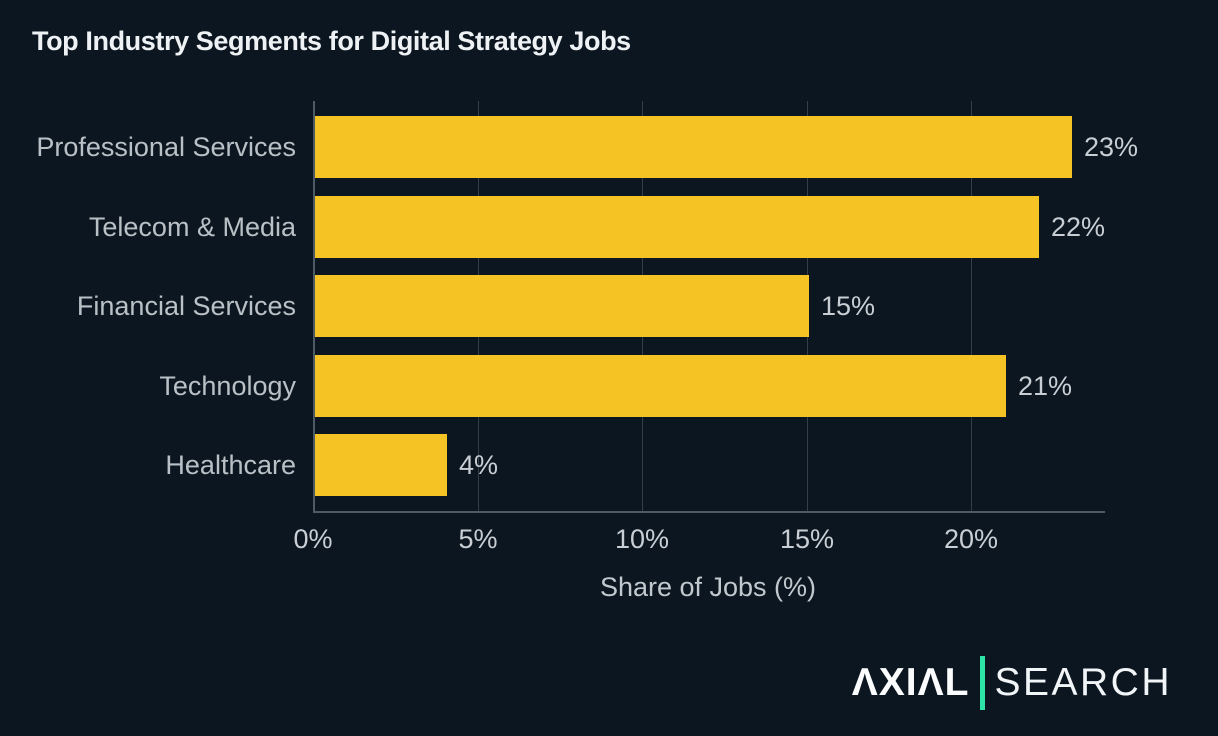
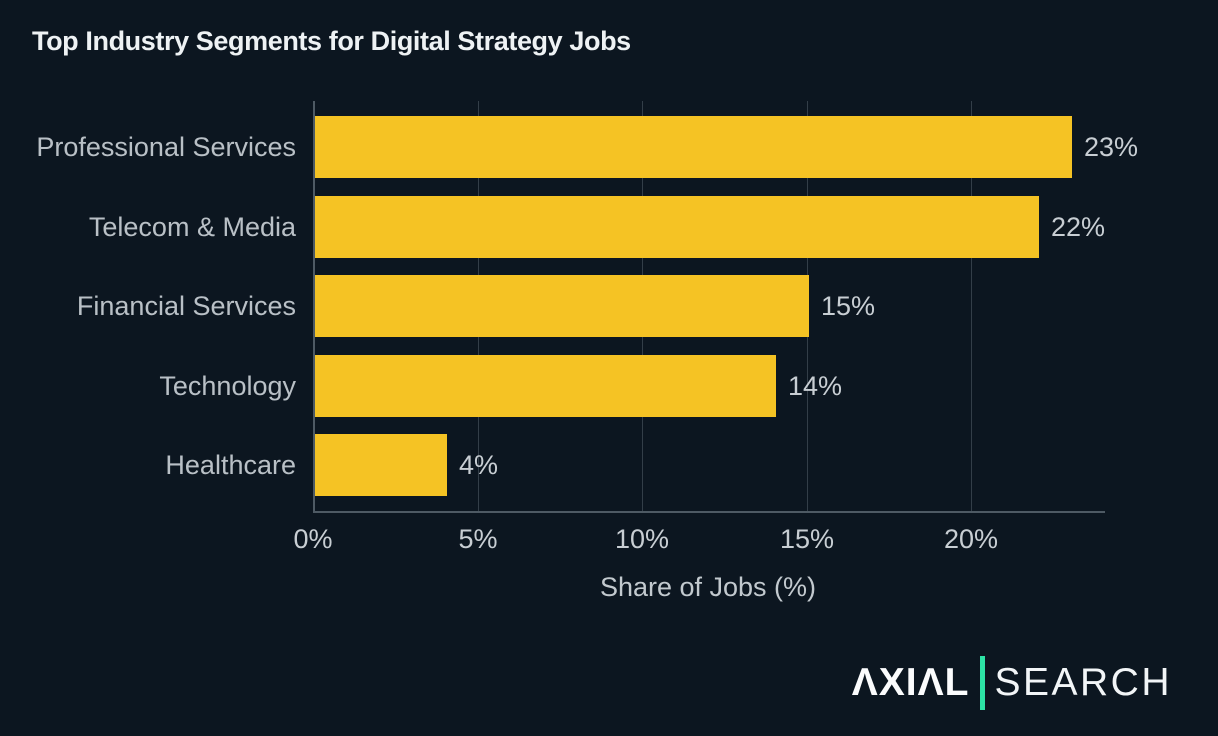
Technology: 21% -> 14%
